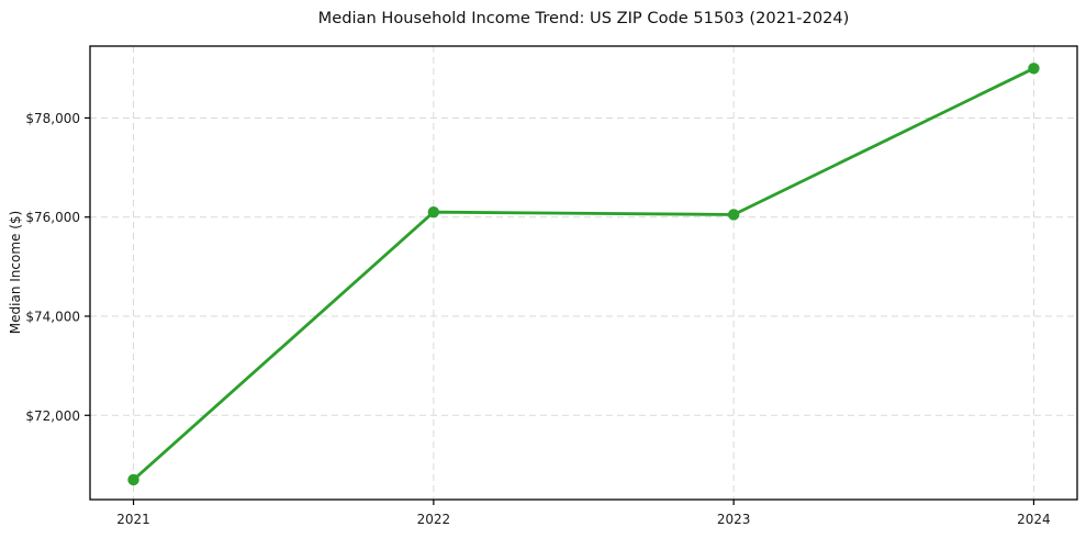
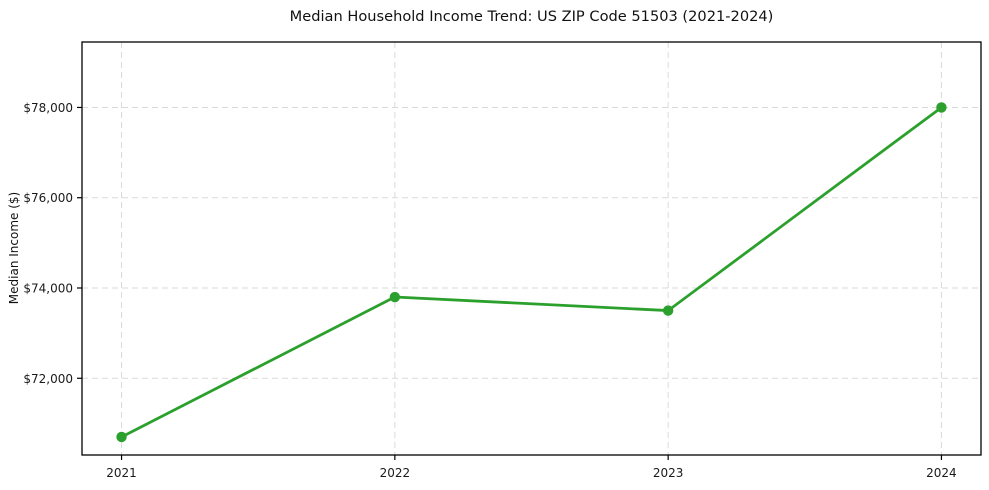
2022: $76100 -> $73800
2023: $76000 -> $73500
2024: $79000 -> $78000
